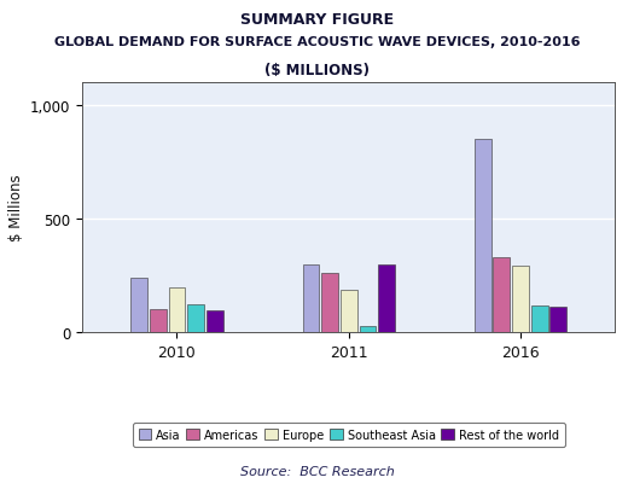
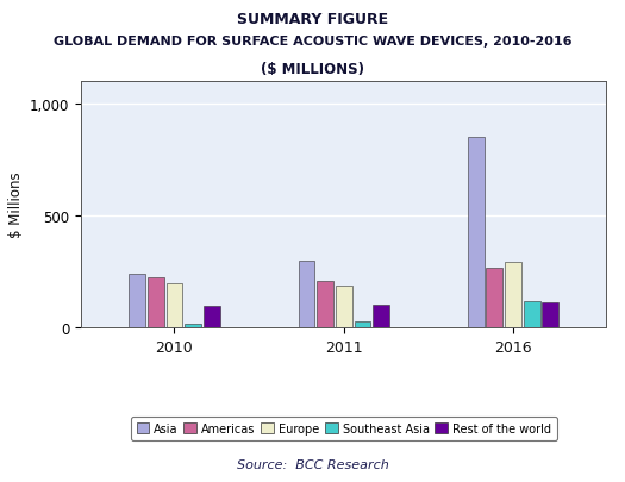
Americas/2010: 100 -> 220
Southeast Asia/2010: 120 -> 20
Americas/2011: 260 -> 210
Rest of the world/2011: 300 -> 100
Americas/2016: 330 -> 260
